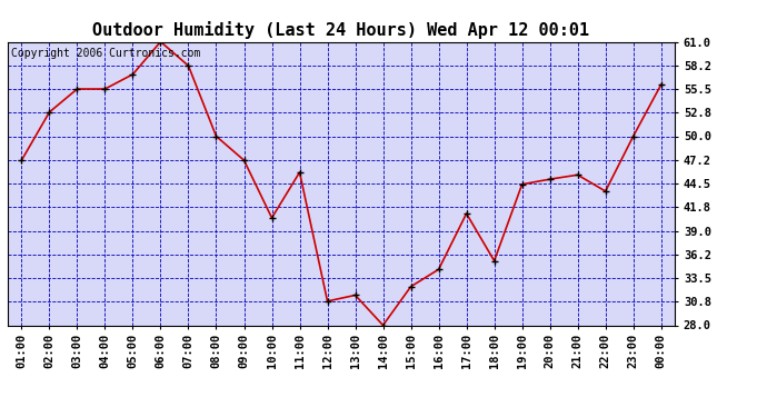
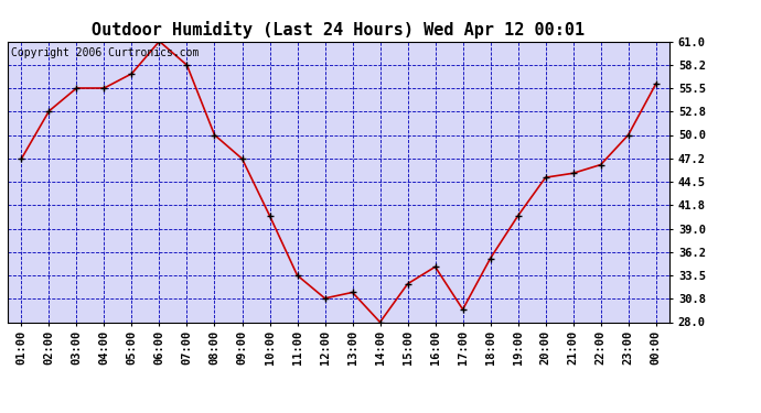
11:00: 45.8 -> 33.5
17:00: 41.0 -> 29.5
19:00: 44.4 -> 40.5
22:00: 43.6 -> 46.5
